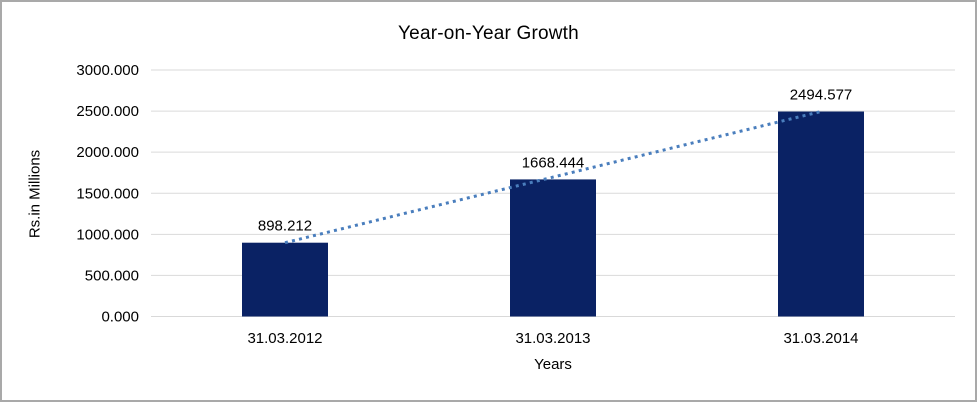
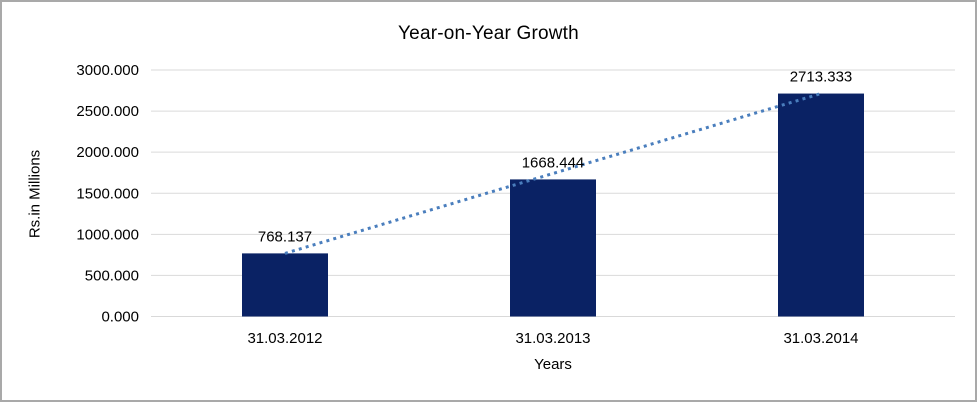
31.03.2012: 898.212 -> 768.137
31.03.2014: 2494.577 -> 2713.333
